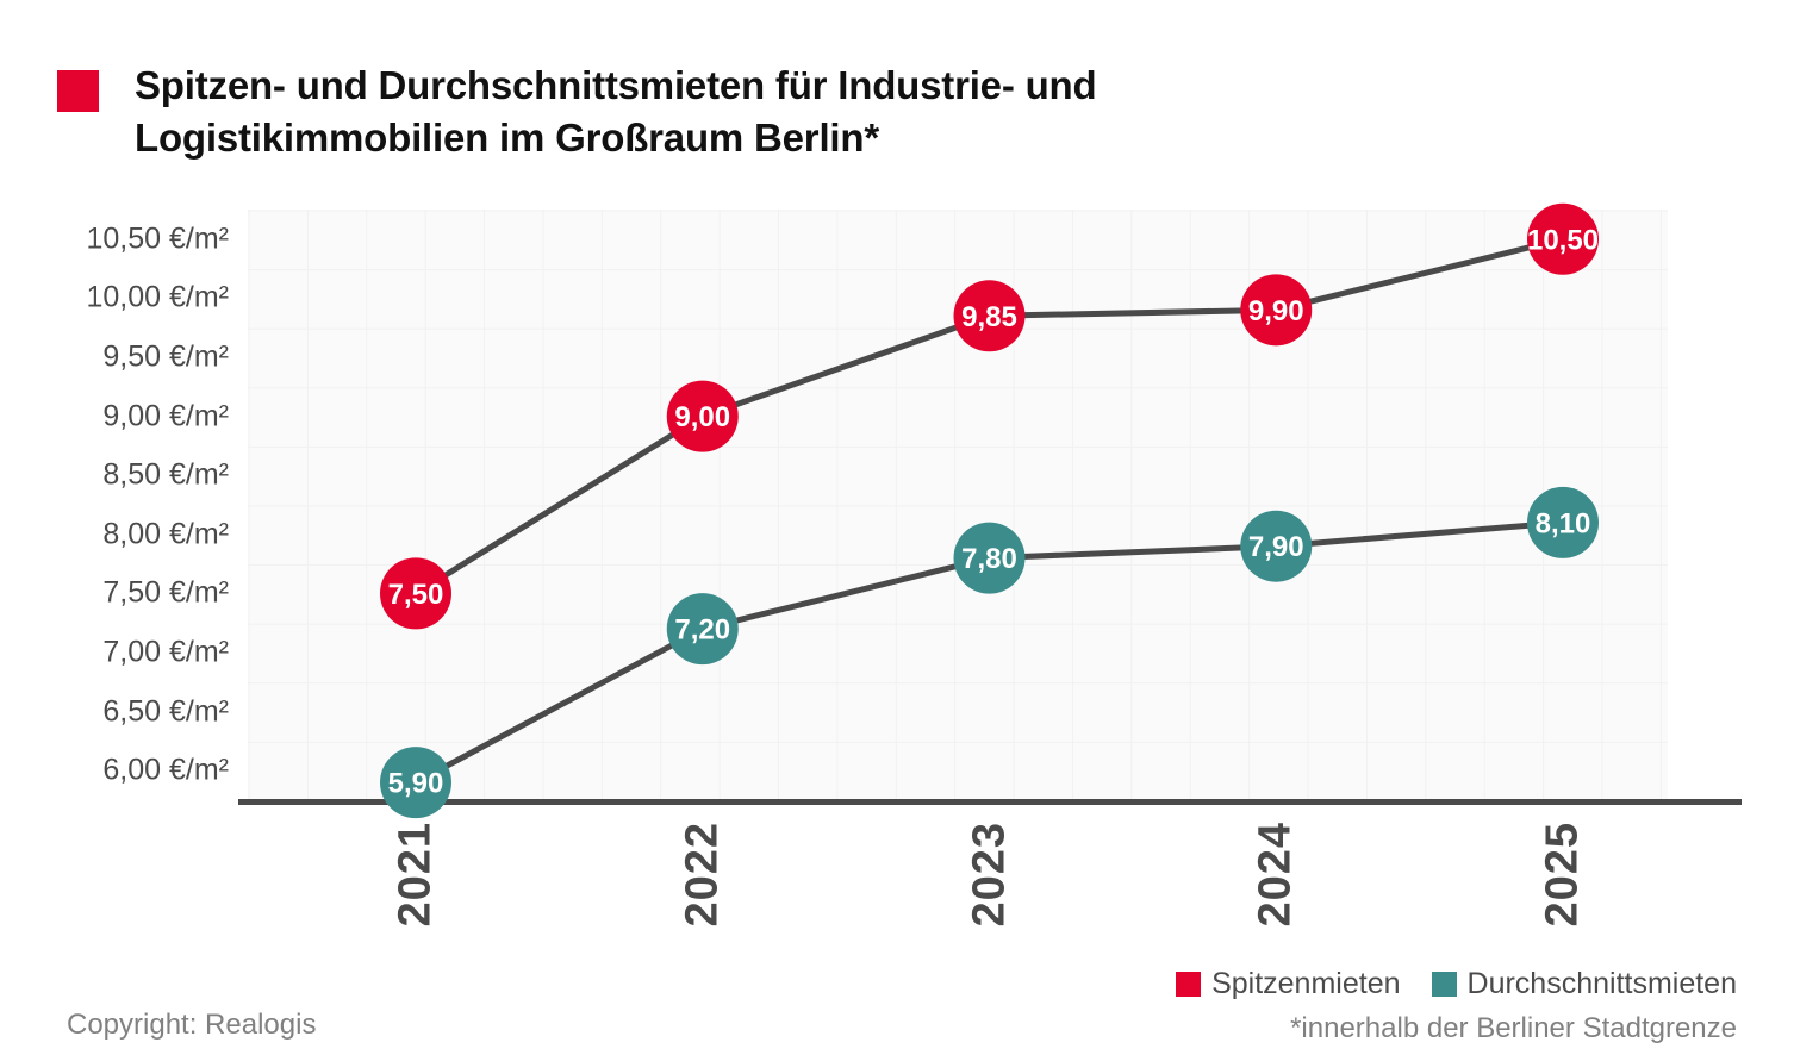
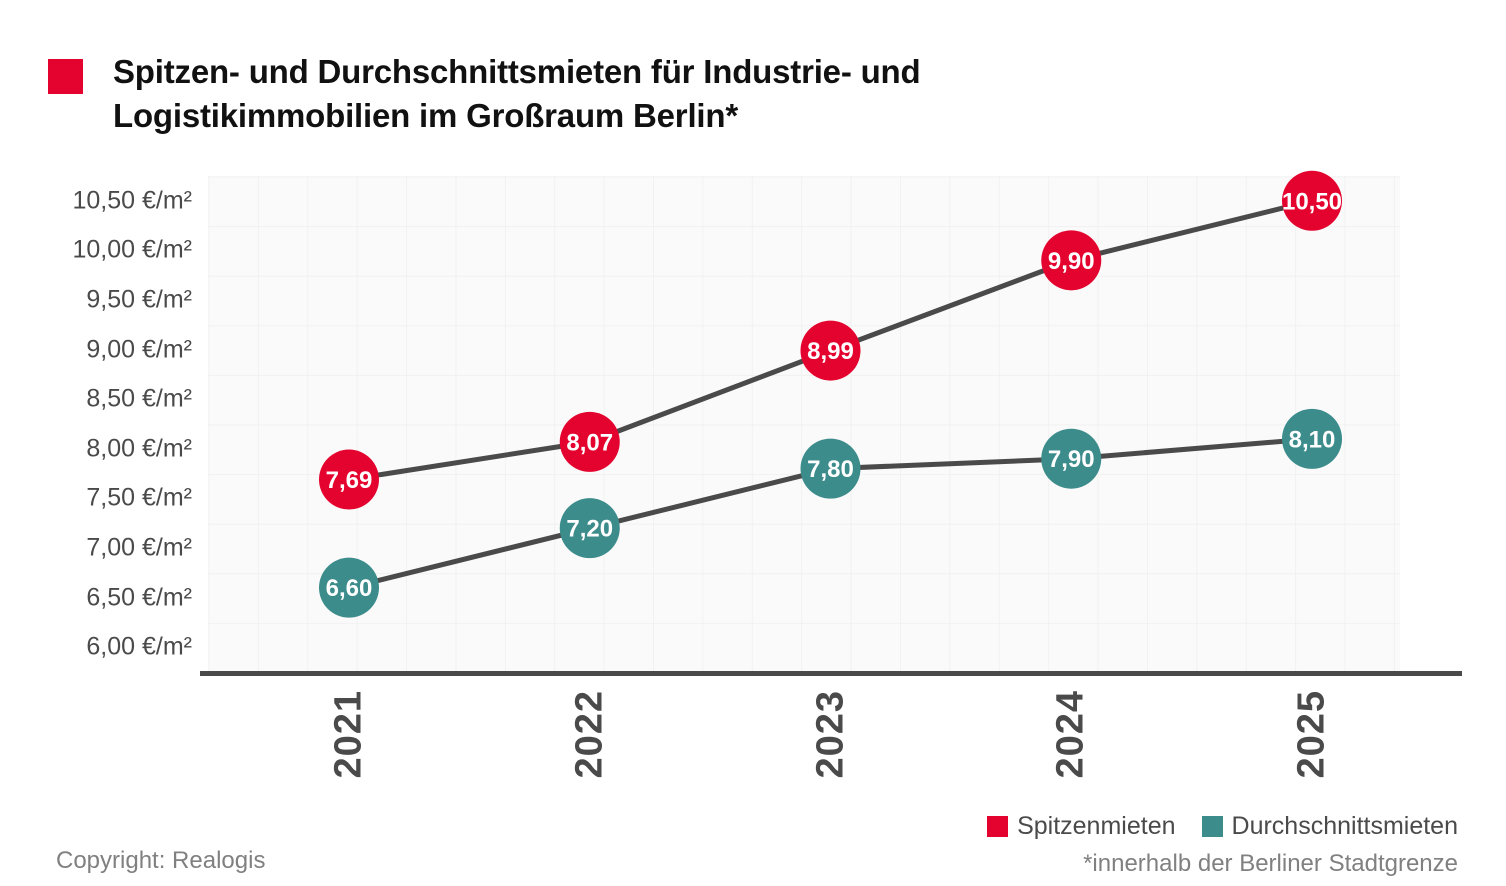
Spitzenmieten/2021: 7,50 -> 7,69
Durchschnittsmieten/2021: 5,90 -> 6,60
Spitzenmieten/2022: 9,00 -> 8,07
Spitzenmieten/2023: 9,85 -> 8,99
